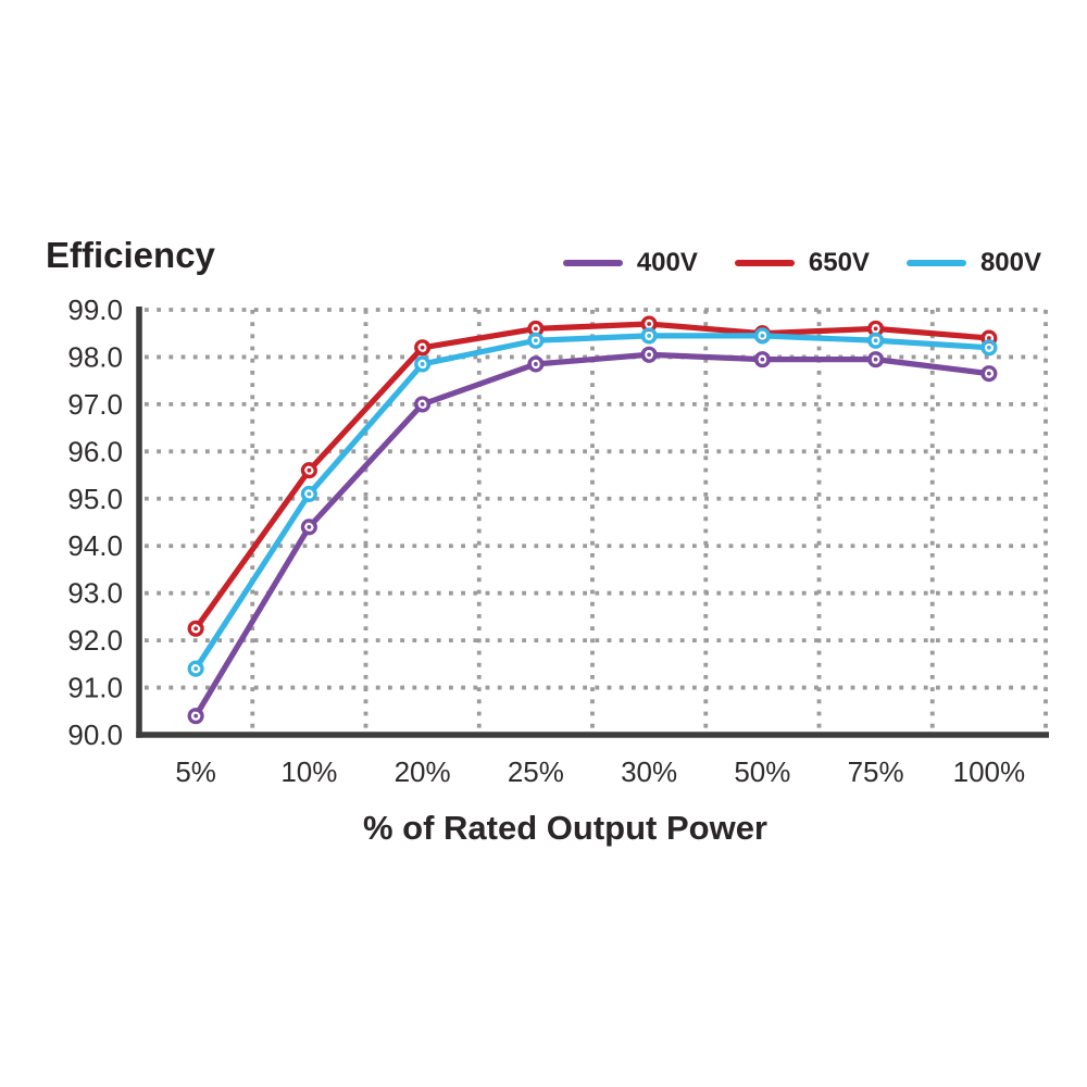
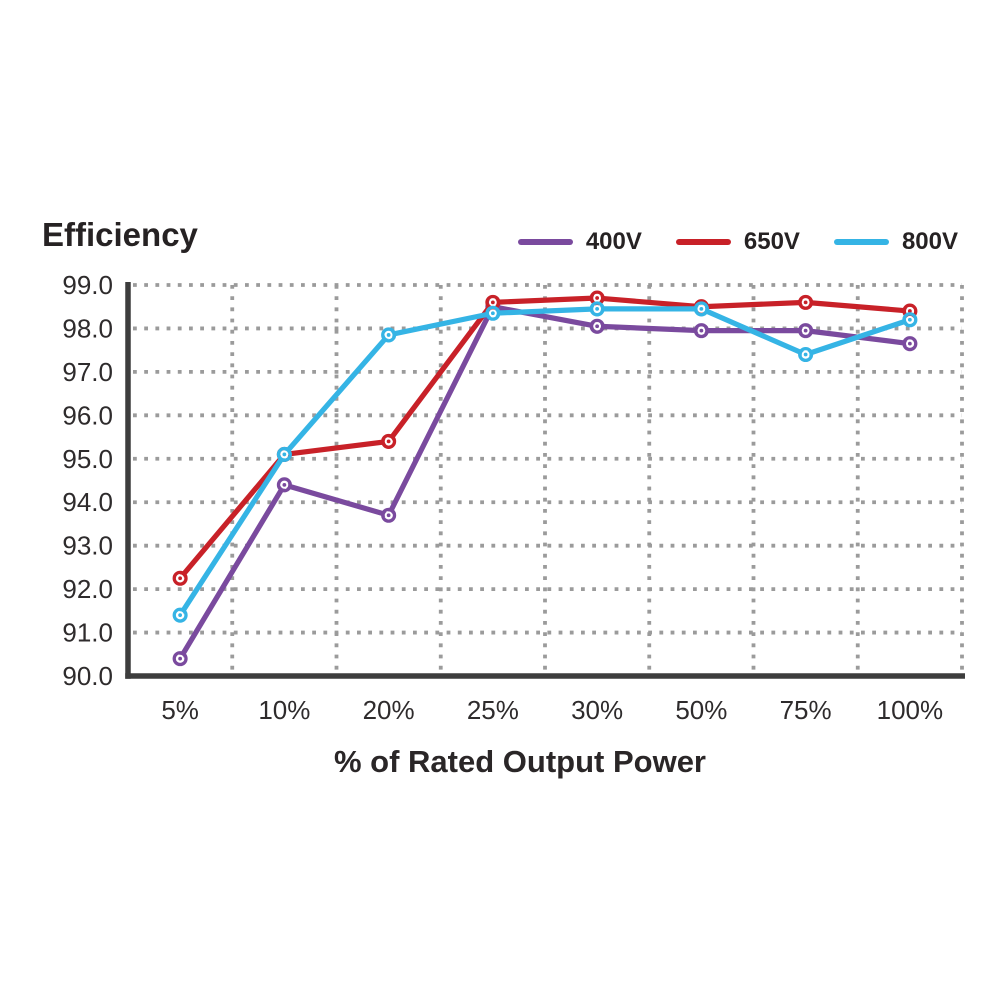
650V/10%: 95.6 -> 95.1
400V/20%: 97.0 -> 93.7
650V/20%: 98.2 -> 95.4
400V/25%: 97.8 -> 98.5
800V/75%: 98.3 -> 97.4
